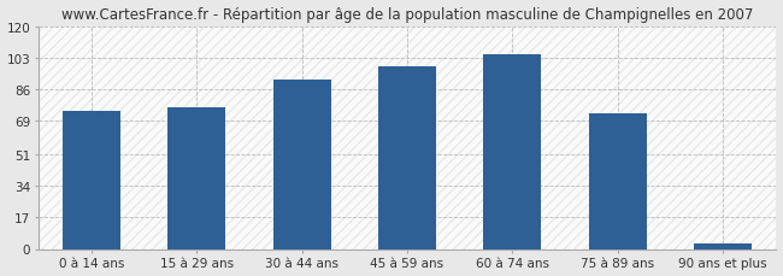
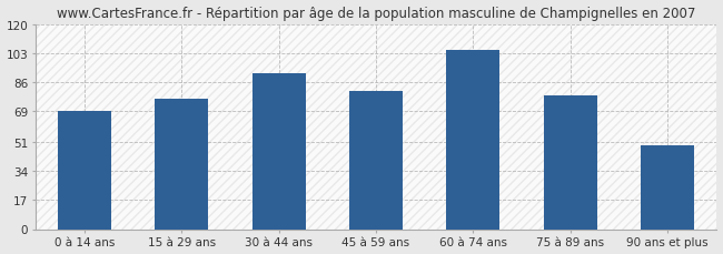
0 à 14 ans: 74 -> 69
45 à 59 ans: 98 -> 81
75 à 89 ans: 73 -> 78
90 ans et plus: 3 -> 49
